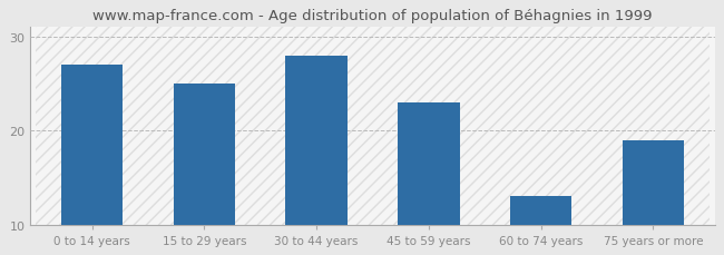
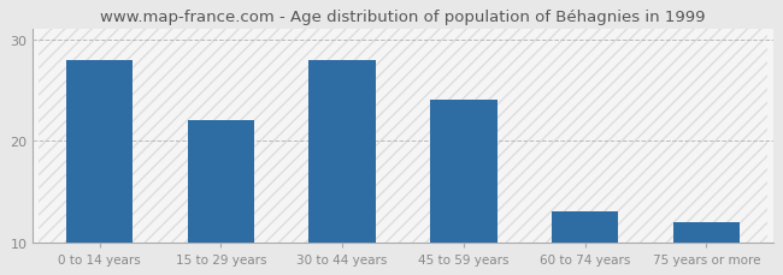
0 to 14 years: 27 -> 28
15 to 29 years: 25 -> 22
45 to 59 years: 23 -> 24
75 years or more: 19 -> 12
